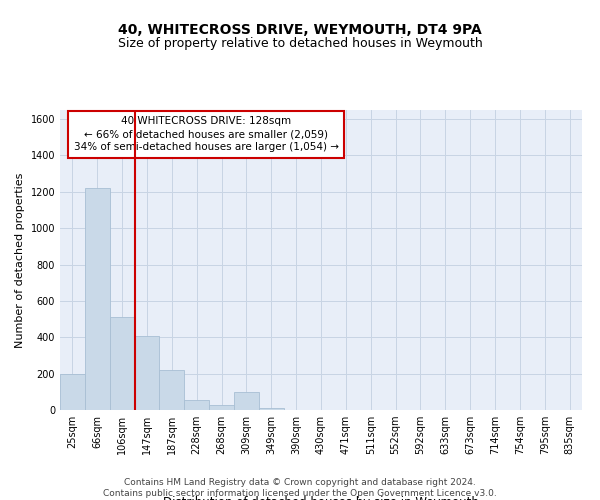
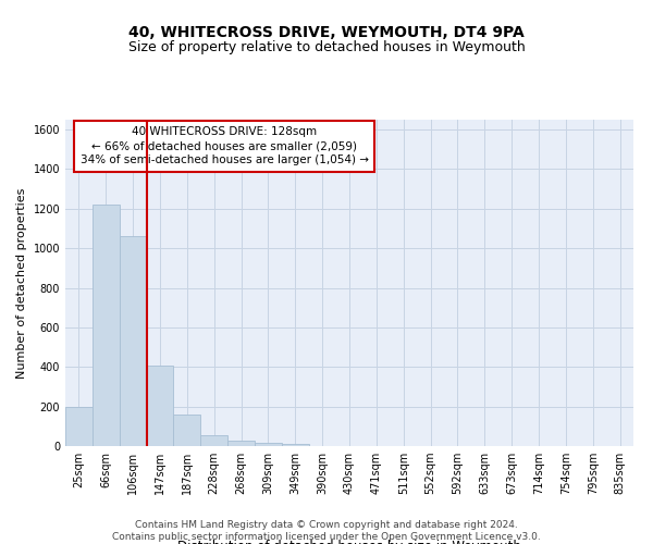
106sqm: 510 -> 1060
187sqm: 220 -> 160
309sqm: 100 -> 20
